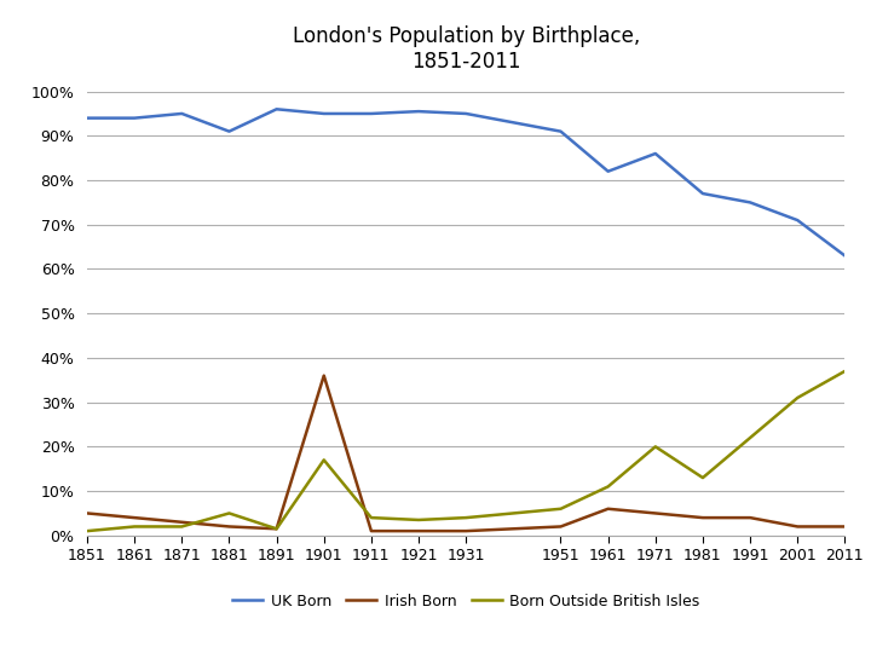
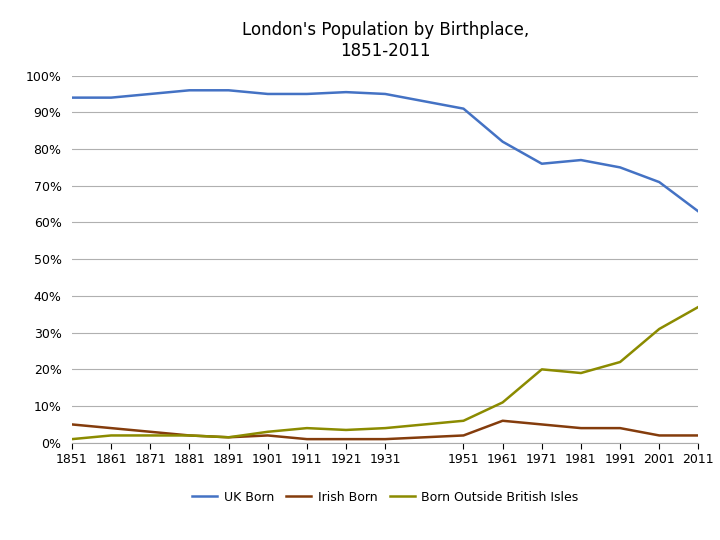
UK Born/1881: 91.0% -> 96.0%
Born Outside British Isles/1881: 5.0% -> 2.0%
Irish Born/1901: 36.0% -> 2.0%
Born Outside British Isles/1901: 17.0% -> 3.0%
UK Born/1971: 86.0% -> 76.0%
Born Outside British Isles/1981: 13.0% -> 19.0%
